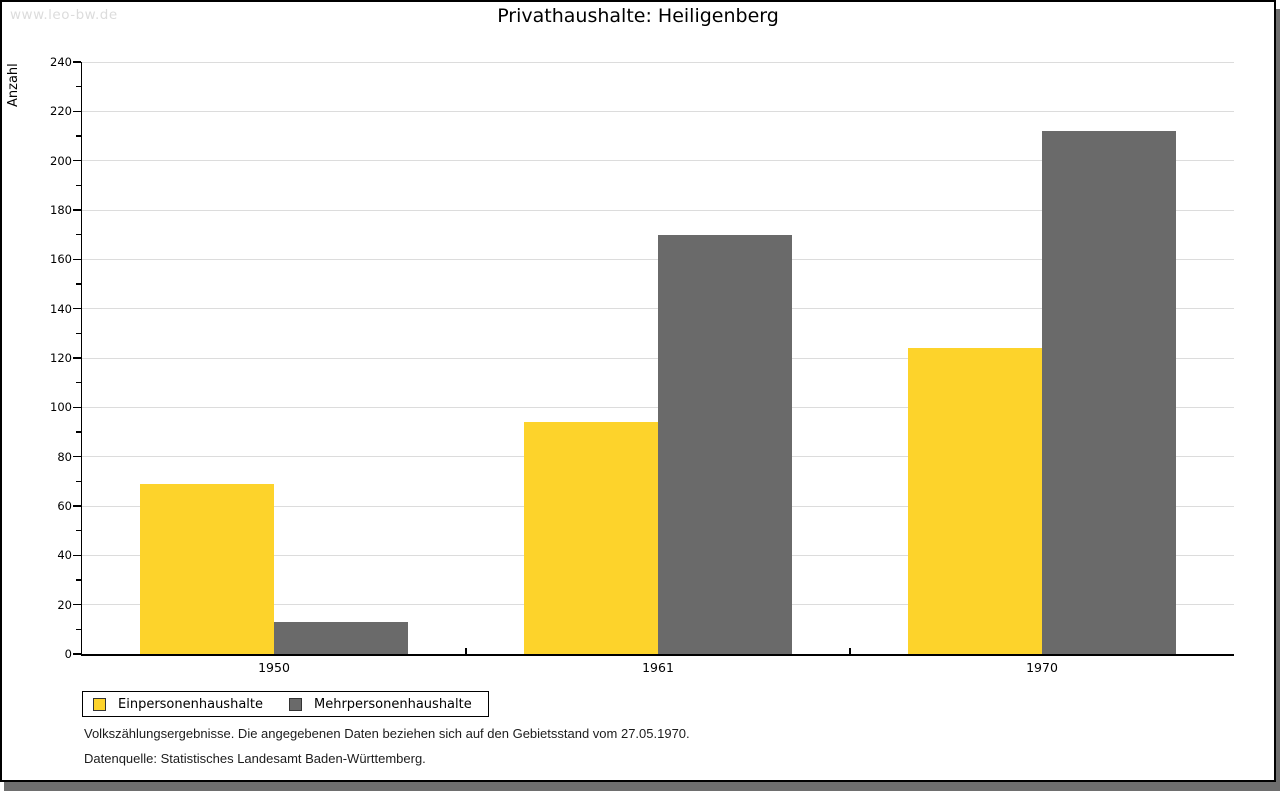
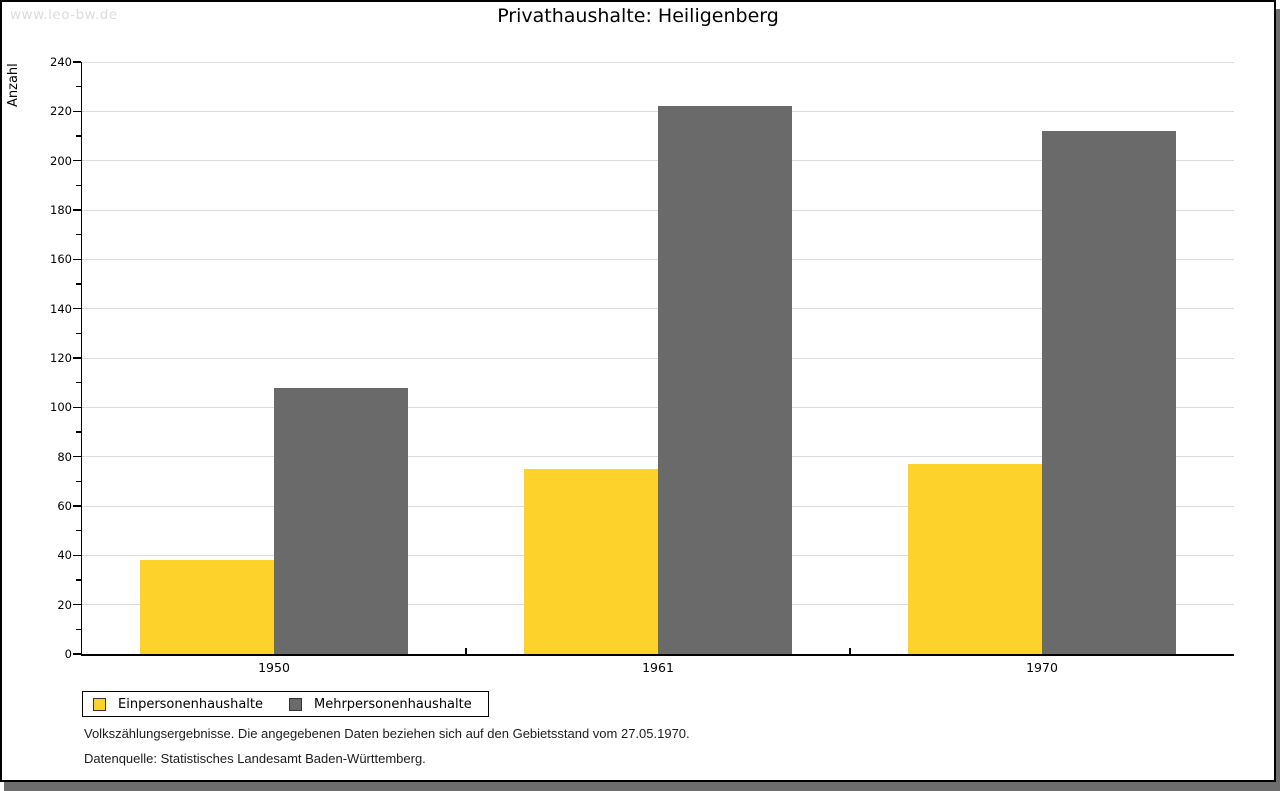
Einpersonenhaushalte/1950: 69 -> 38
Mehrpersonenhaushalte/1950: 13 -> 108
Einpersonenhaushalte/1961: 94 -> 75
Mehrpersonenhaushalte/1961: 170 -> 222
Einpersonenhaushalte/1970: 124 -> 77
